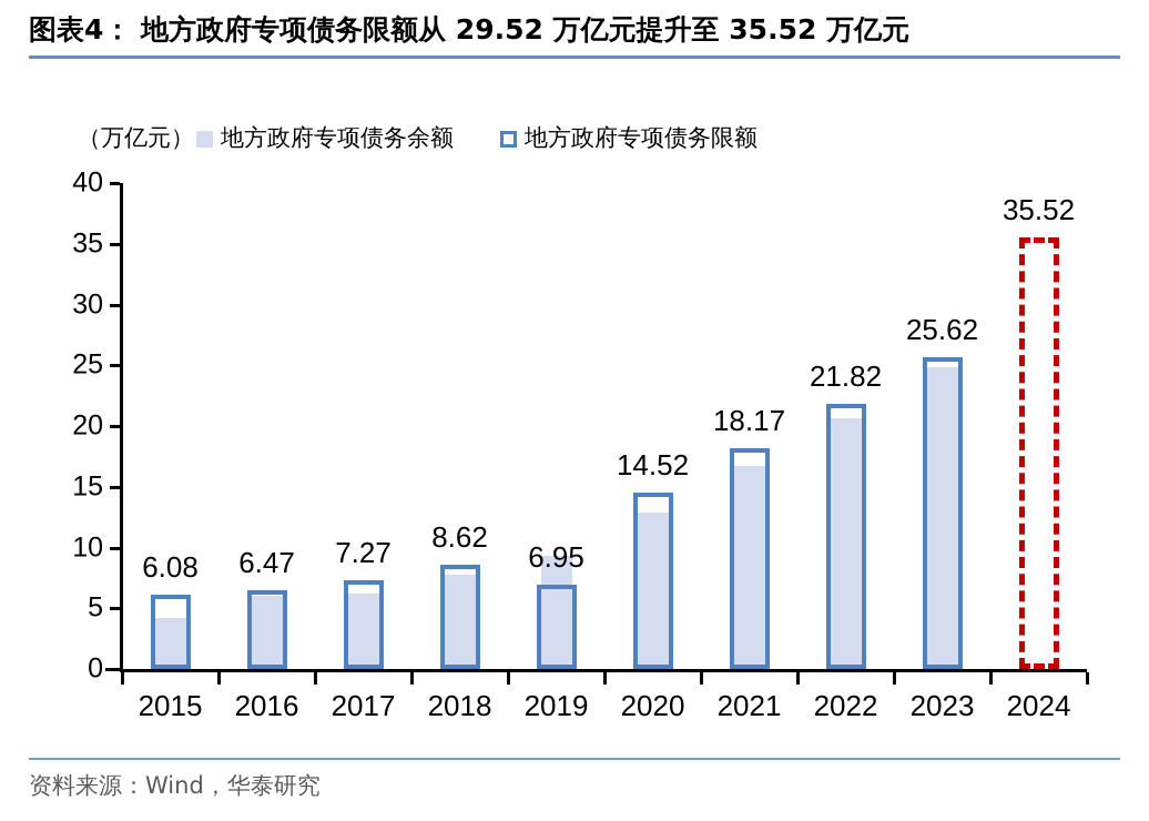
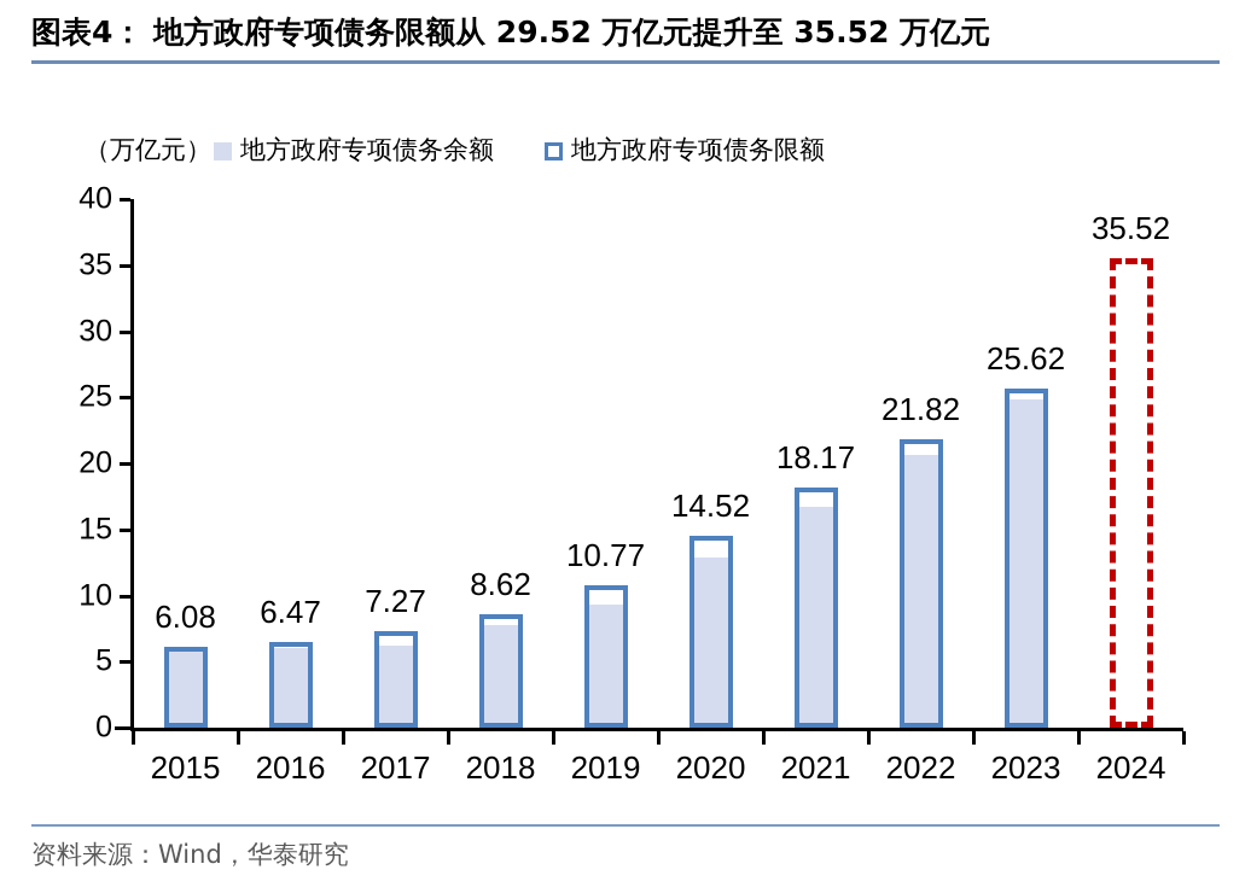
地方政府专项债务余额/2015: 4.2 -> 5.7
地方政府专项债务限额/2019: 6.95 -> 10.77
